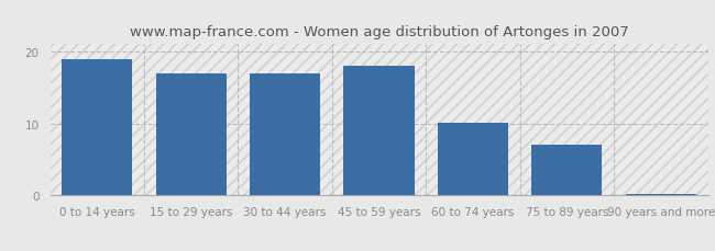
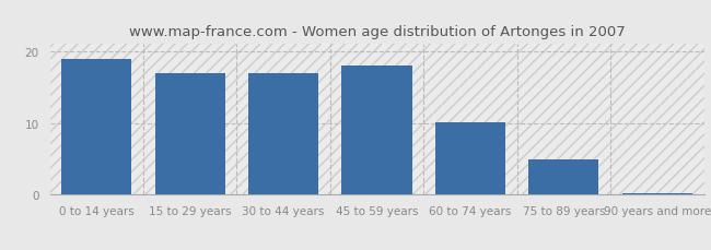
75 to 89 years: 7.0 -> 5.0
